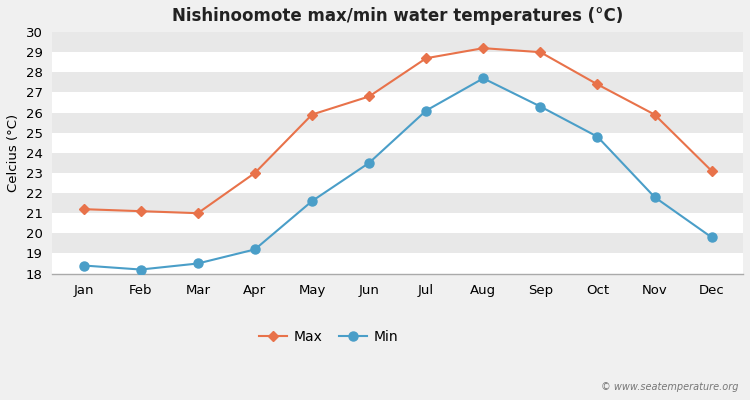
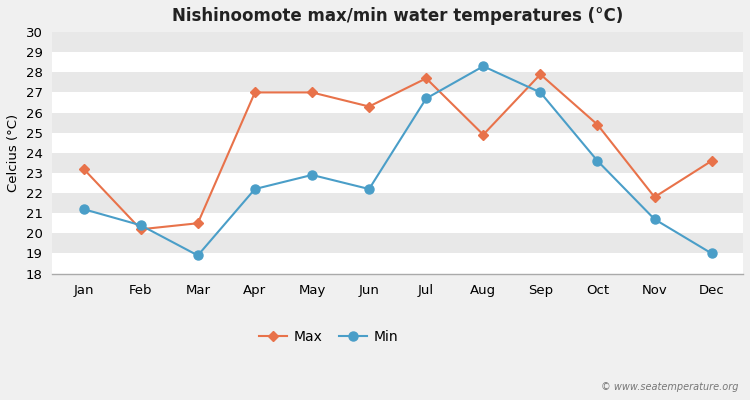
Max/Jan: 21.2 -> 23.2
Min/Jan: 18.4 -> 21.2
Max/Feb: 21.1 -> 20.2
Min/Feb: 18.2 -> 20.4
Max/Mar: 21.0 -> 20.5
Min/Mar: 18.5 -> 18.9
Max/Apr: 23.0 -> 27.0
Min/Apr: 19.2 -> 22.2
Max/May: 25.9 -> 27.0
Min/May: 21.6 -> 22.9
Max/Jun: 26.8 -> 26.3
Min/Jun: 23.5 -> 22.2
Max/Jul: 28.7 -> 27.7
Min/Jul: 26.1 -> 26.7
Max/Aug: 29.2 -> 24.9
Min/Aug: 27.7 -> 28.3
Max/Sep: 29.0 -> 27.9
Min/Sep: 26.3 -> 27.0
Max/Oct: 27.4 -> 25.4
Min/Oct: 24.8 -> 23.6
Max/Nov: 25.9 -> 21.8
Min/Nov: 21.8 -> 20.7
Max/Dec: 23.1 -> 23.6
Min/Dec: 19.8 -> 19.0
